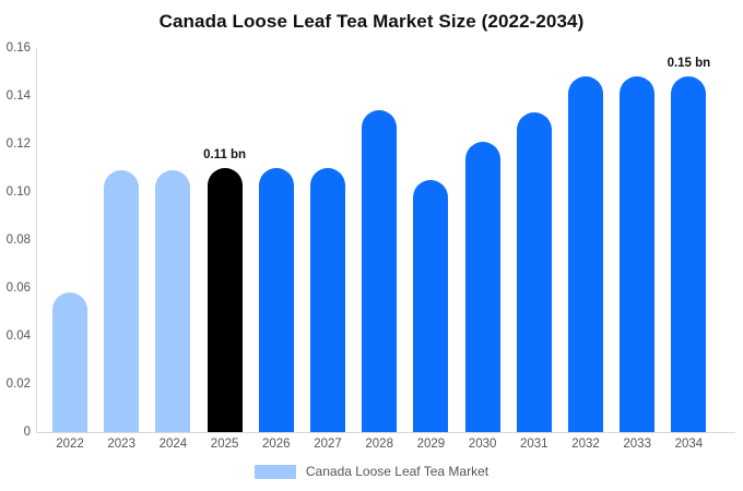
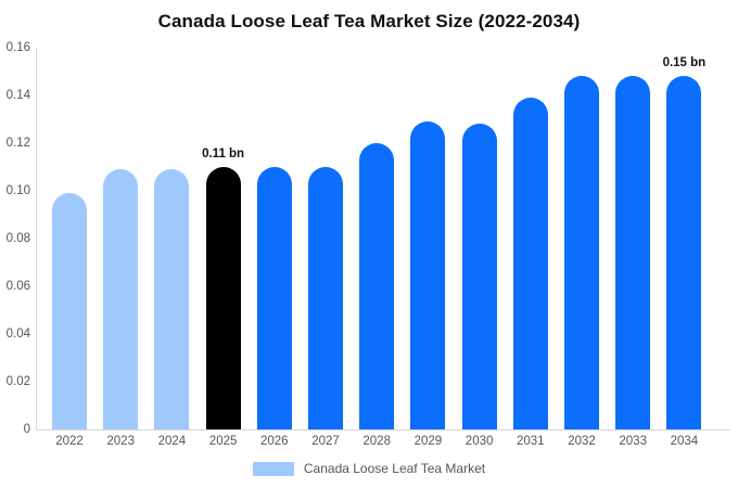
2022: 0.058 -> 0.099
2028: 0.134 -> 0.120
2029: 0.105 -> 0.129
2030: 0.121 -> 0.128
2031: 0.133 -> 0.139
